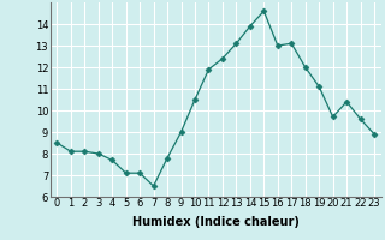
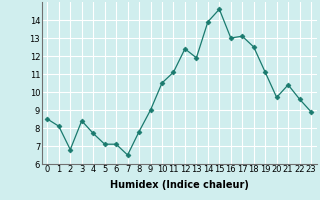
2: 8.1 -> 6.8
3: 8.0 -> 8.4
11: 11.9 -> 11.1
13: 13.1 -> 11.9
18: 12.0 -> 12.5
